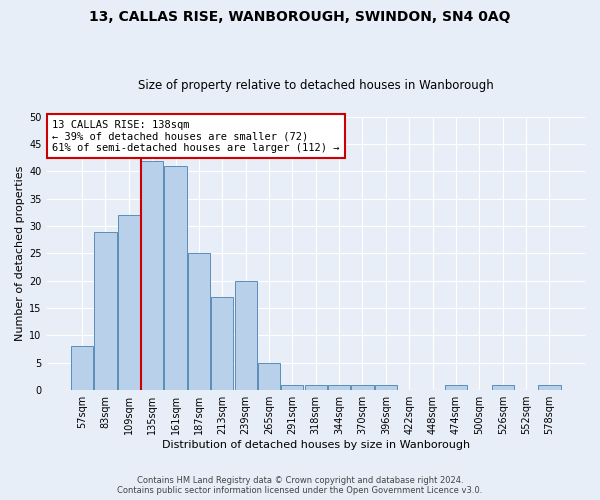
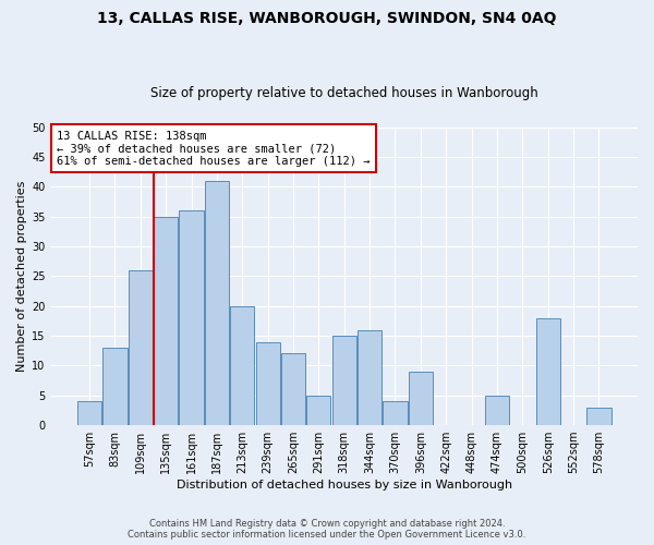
57sqm: 8 -> 4
83sqm: 29 -> 13
109sqm: 32 -> 26
135sqm: 42 -> 35
161sqm: 41 -> 36
187sqm: 25 -> 41
213sqm: 17 -> 20
239sqm: 20 -> 14
265sqm: 5 -> 12
291sqm: 1 -> 5
318sqm: 1 -> 15
344sqm: 1 -> 16
370sqm: 1 -> 4
396sqm: 1 -> 9
474sqm: 1 -> 5
526sqm: 1 -> 18
578sqm: 1 -> 3
